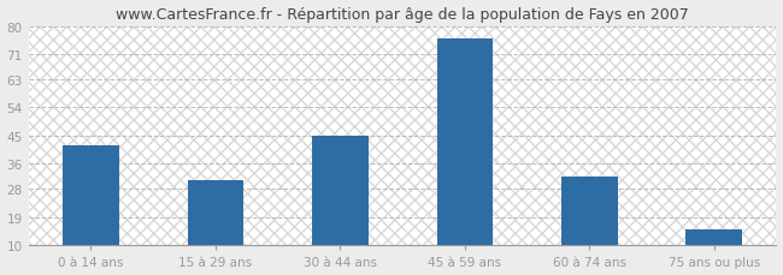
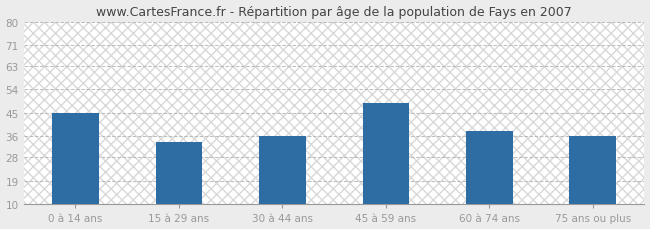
0 à 14 ans: 42 -> 45
15 à 29 ans: 31 -> 34
30 à 44 ans: 45 -> 36
45 à 59 ans: 76 -> 49
60 à 74 ans: 32 -> 38
75 ans ou plus: 15 -> 36
